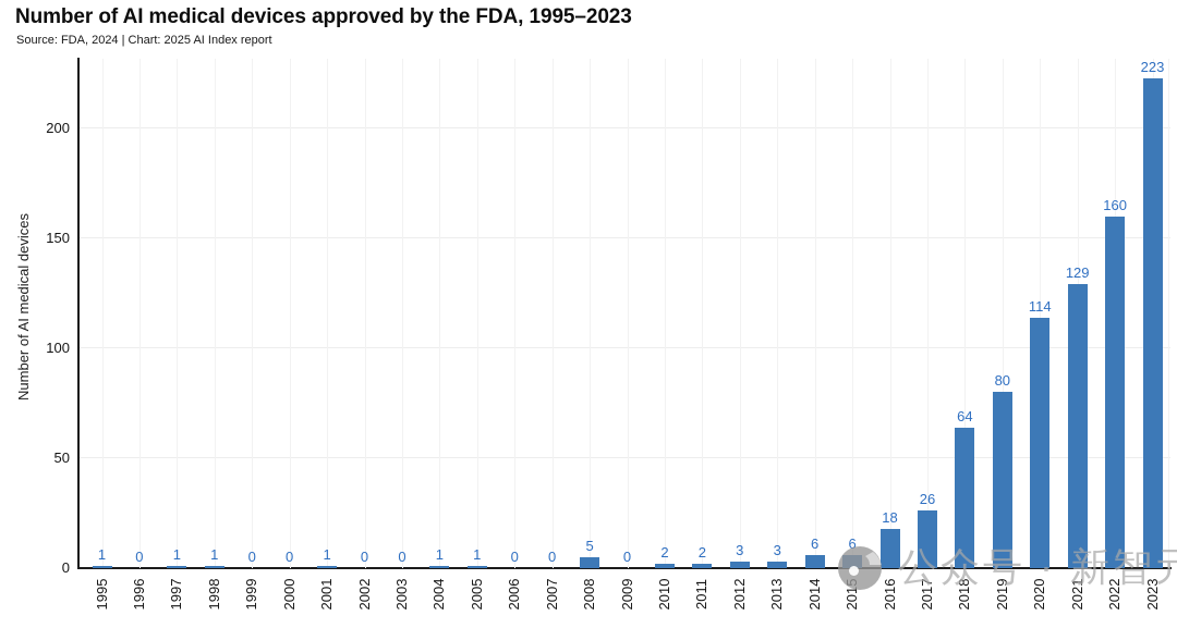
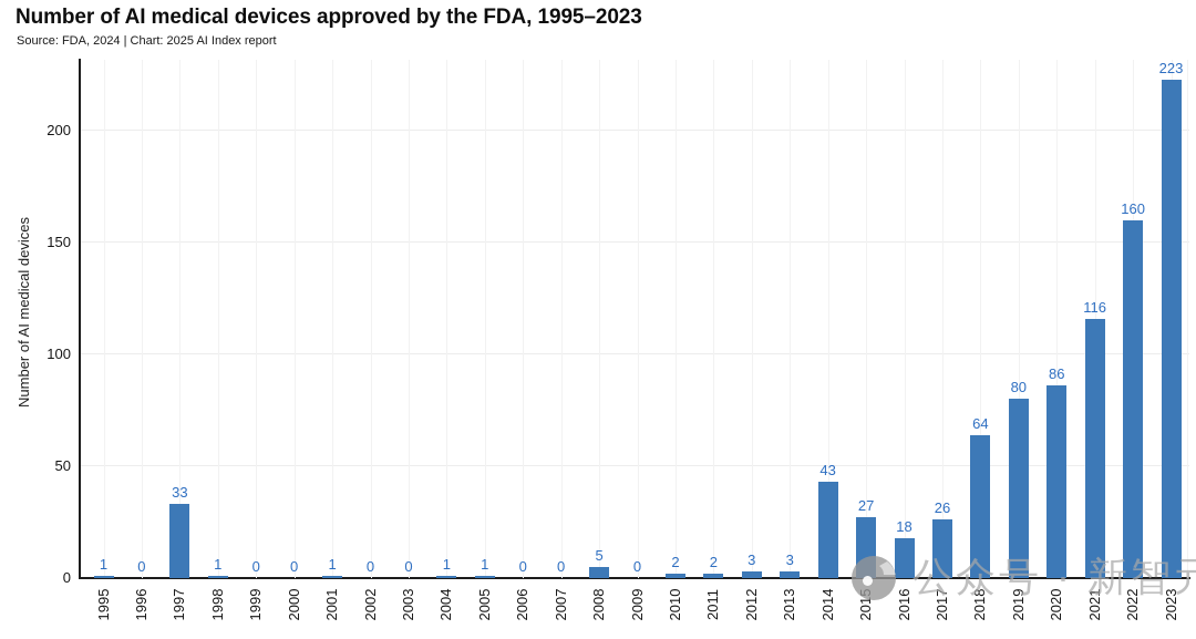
1997: 1 -> 33
2014: 6 -> 43
2015: 6 -> 27
2020: 114 -> 86
2021: 129 -> 116
